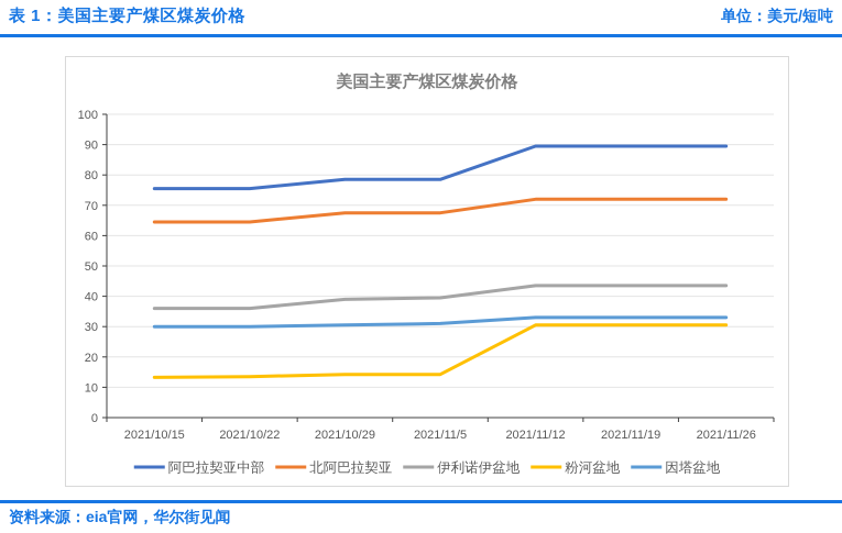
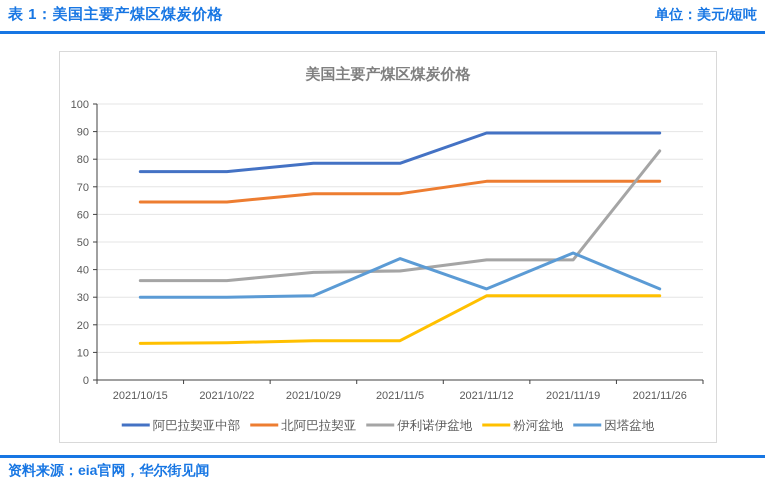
因塔盆地/2021/11/5: 31 -> 44
因塔盆地/2021/11/19: 33 -> 46
伊利诺伊盆地/2021/11/26: 44 -> 83
